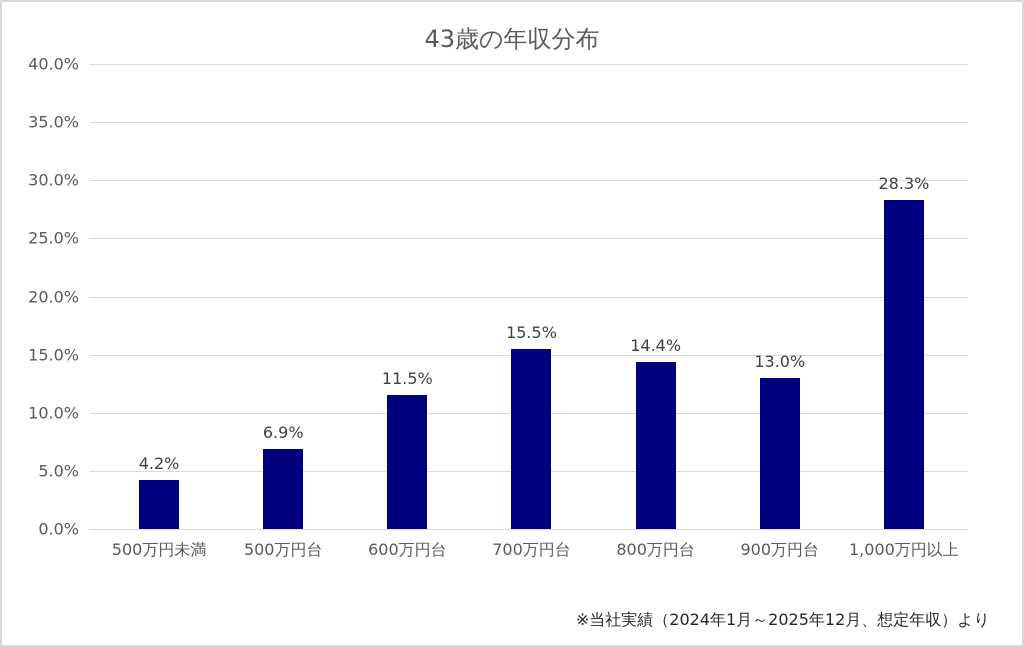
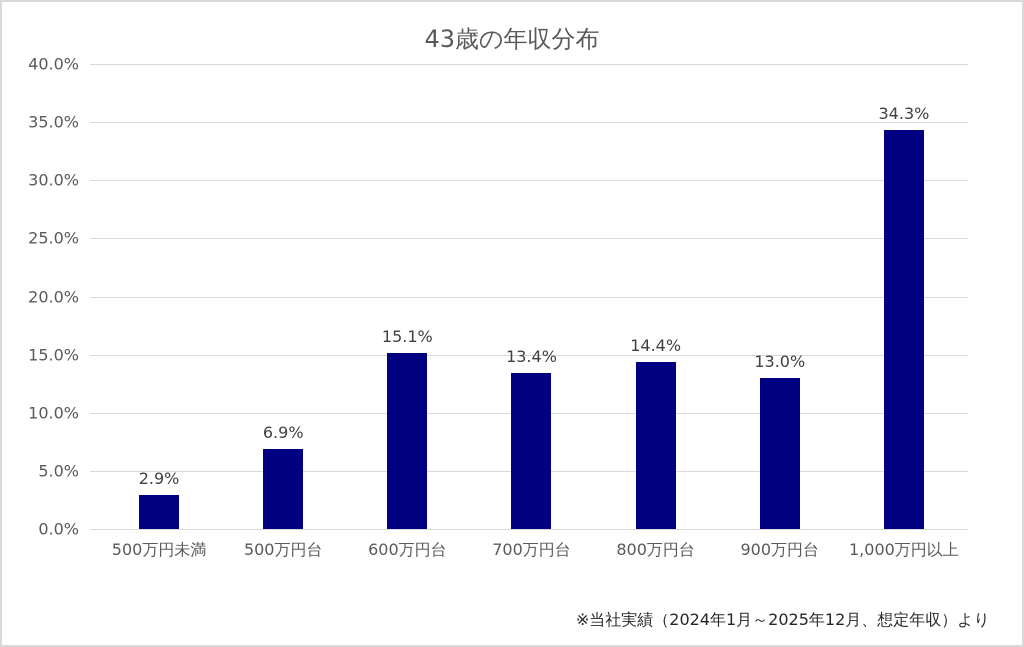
500万円未満: 4.2% -> 2.9%
600万円台: 11.5% -> 15.1%
700万円台: 15.5% -> 13.4%
1,000万円以上: 28.3% -> 34.3%
